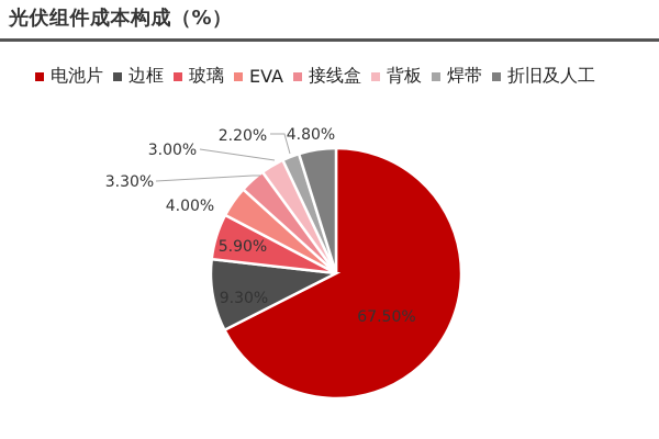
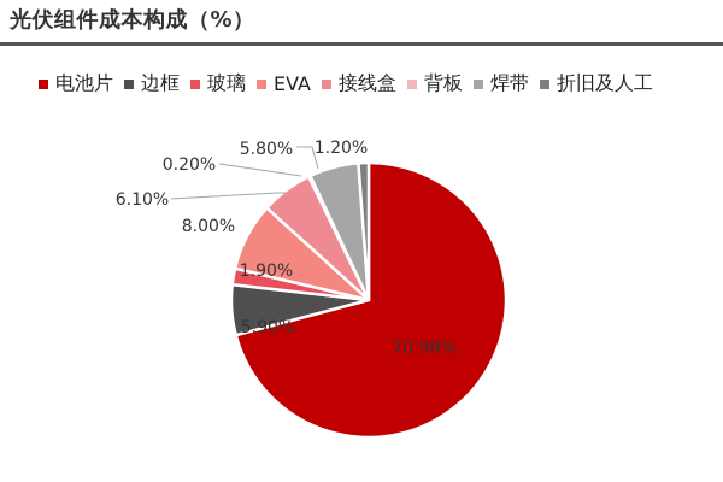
电池片: 67.50% -> 70.90%
边框: 9.30% -> 5.90%
玻璃: 5.90% -> 1.90%
EVA: 4.00% -> 8.00%
接线盒: 3.30% -> 6.10%
背板: 3.00% -> 0.20%
焊带: 2.20% -> 5.80%
折旧及人工: 4.80% -> 1.20%
